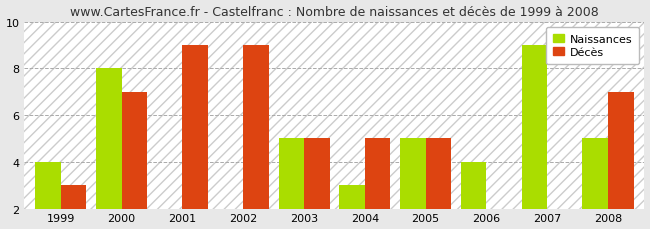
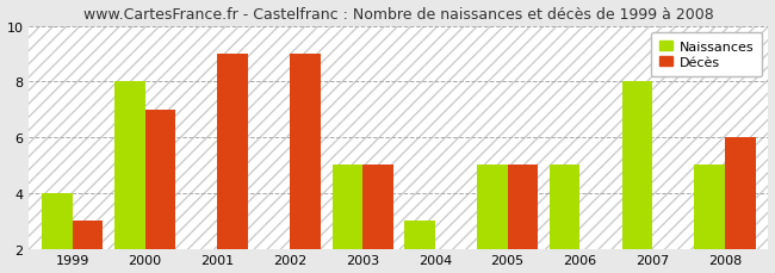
Décès/2004: 5 -> 2
Naissances/2006: 4 -> 5
Naissances/2007: 9 -> 8
Décès/2008: 7 -> 6
